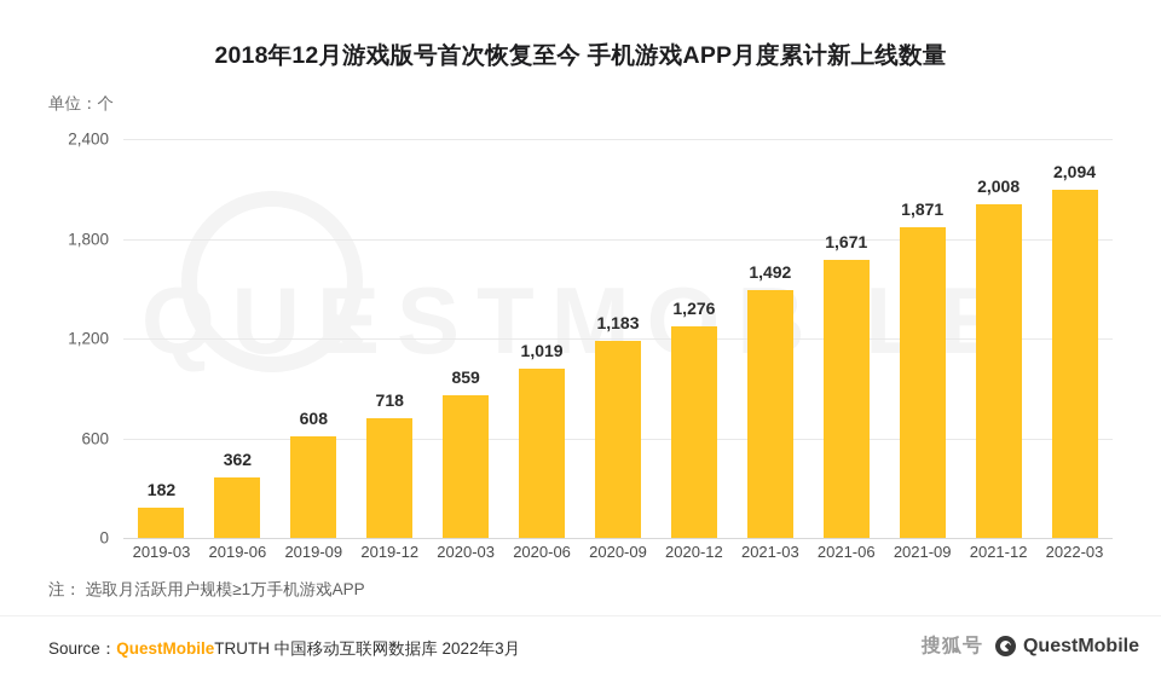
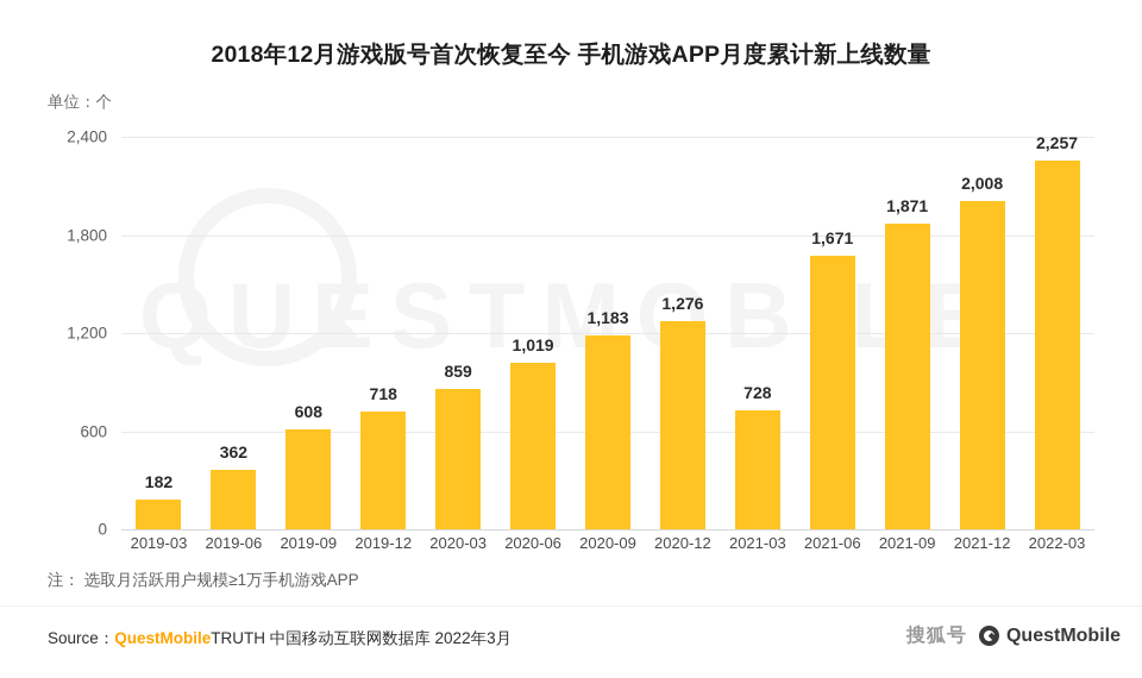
2021-03: 1,492 -> 728
2022-03: 2,094 -> 2,257
